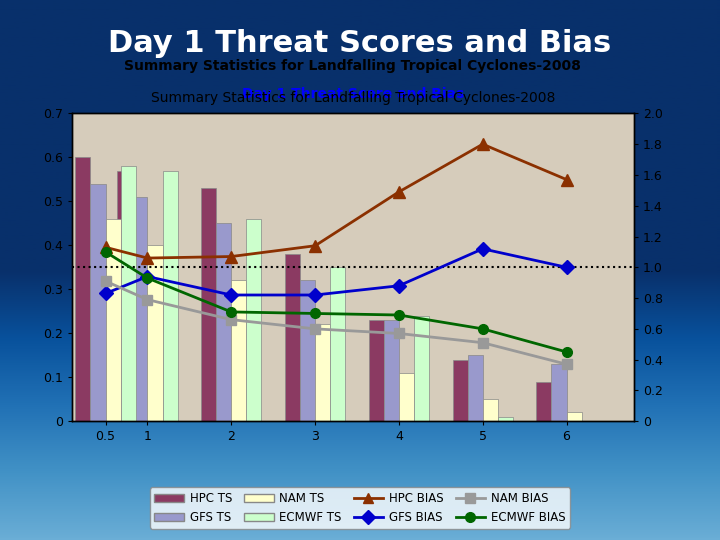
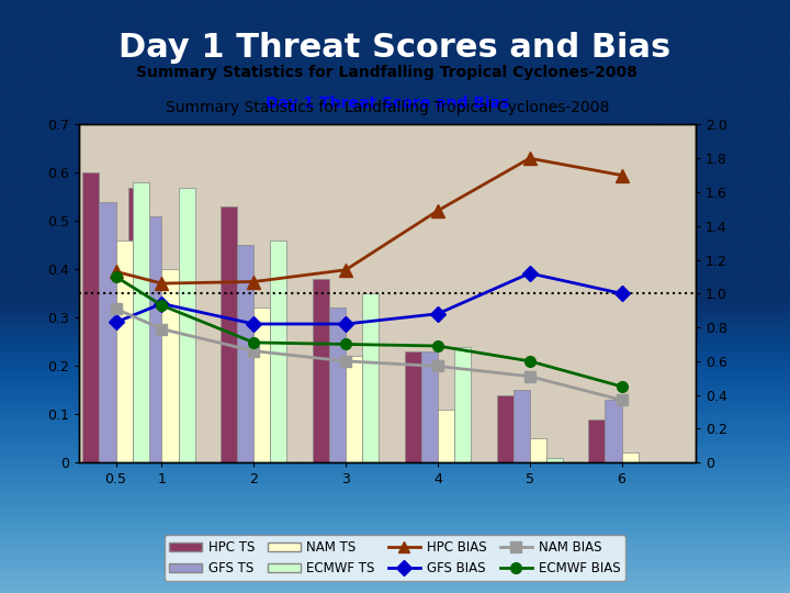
HPC BIAS/6: 1.57 -> 1.70
